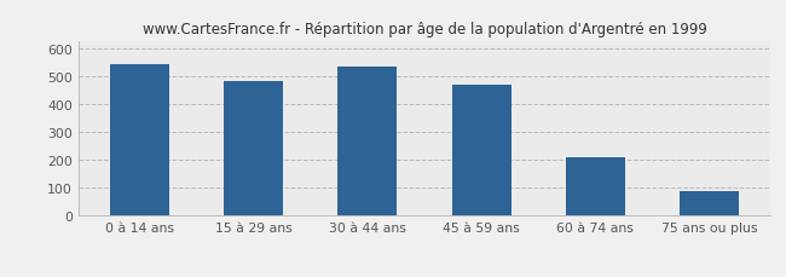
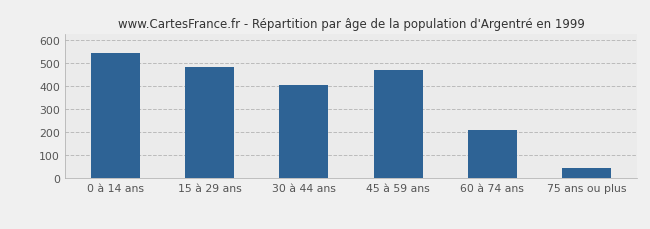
30 à 44 ans: 536 -> 405
75 ans ou plus: 90 -> 45
